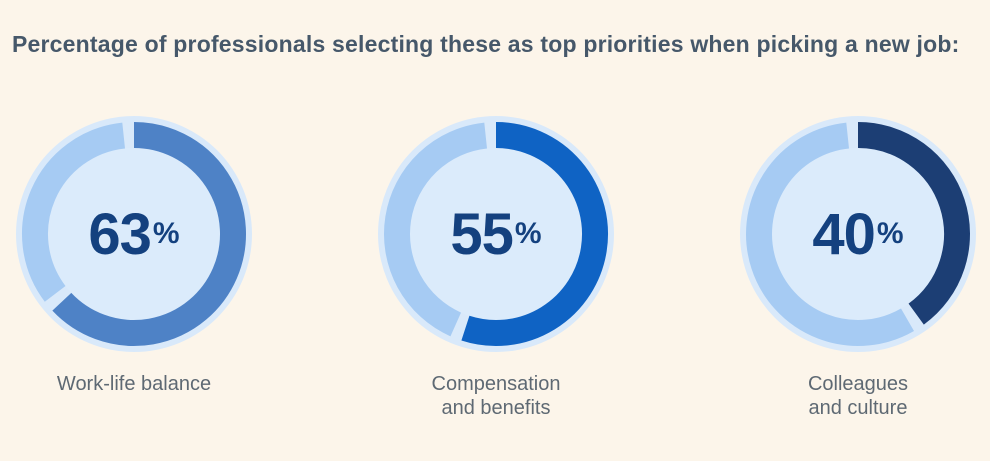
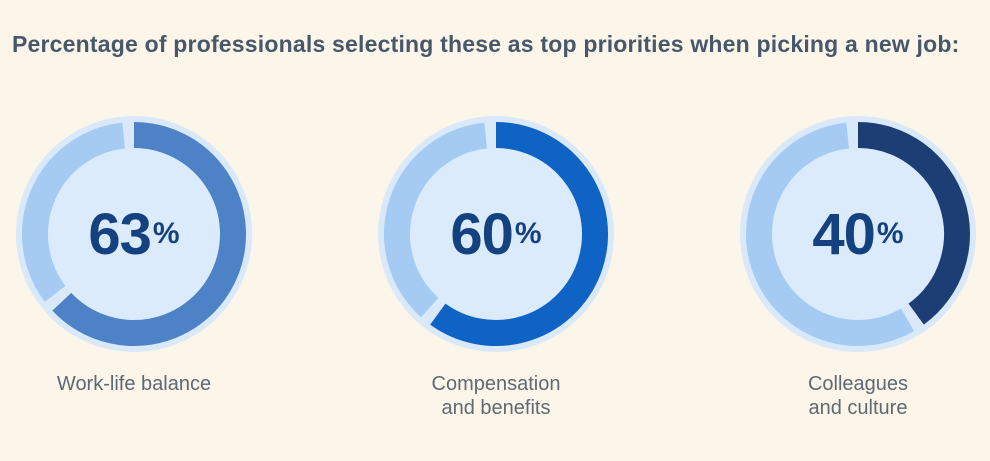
Compensation and benefits: 55 -> 60
